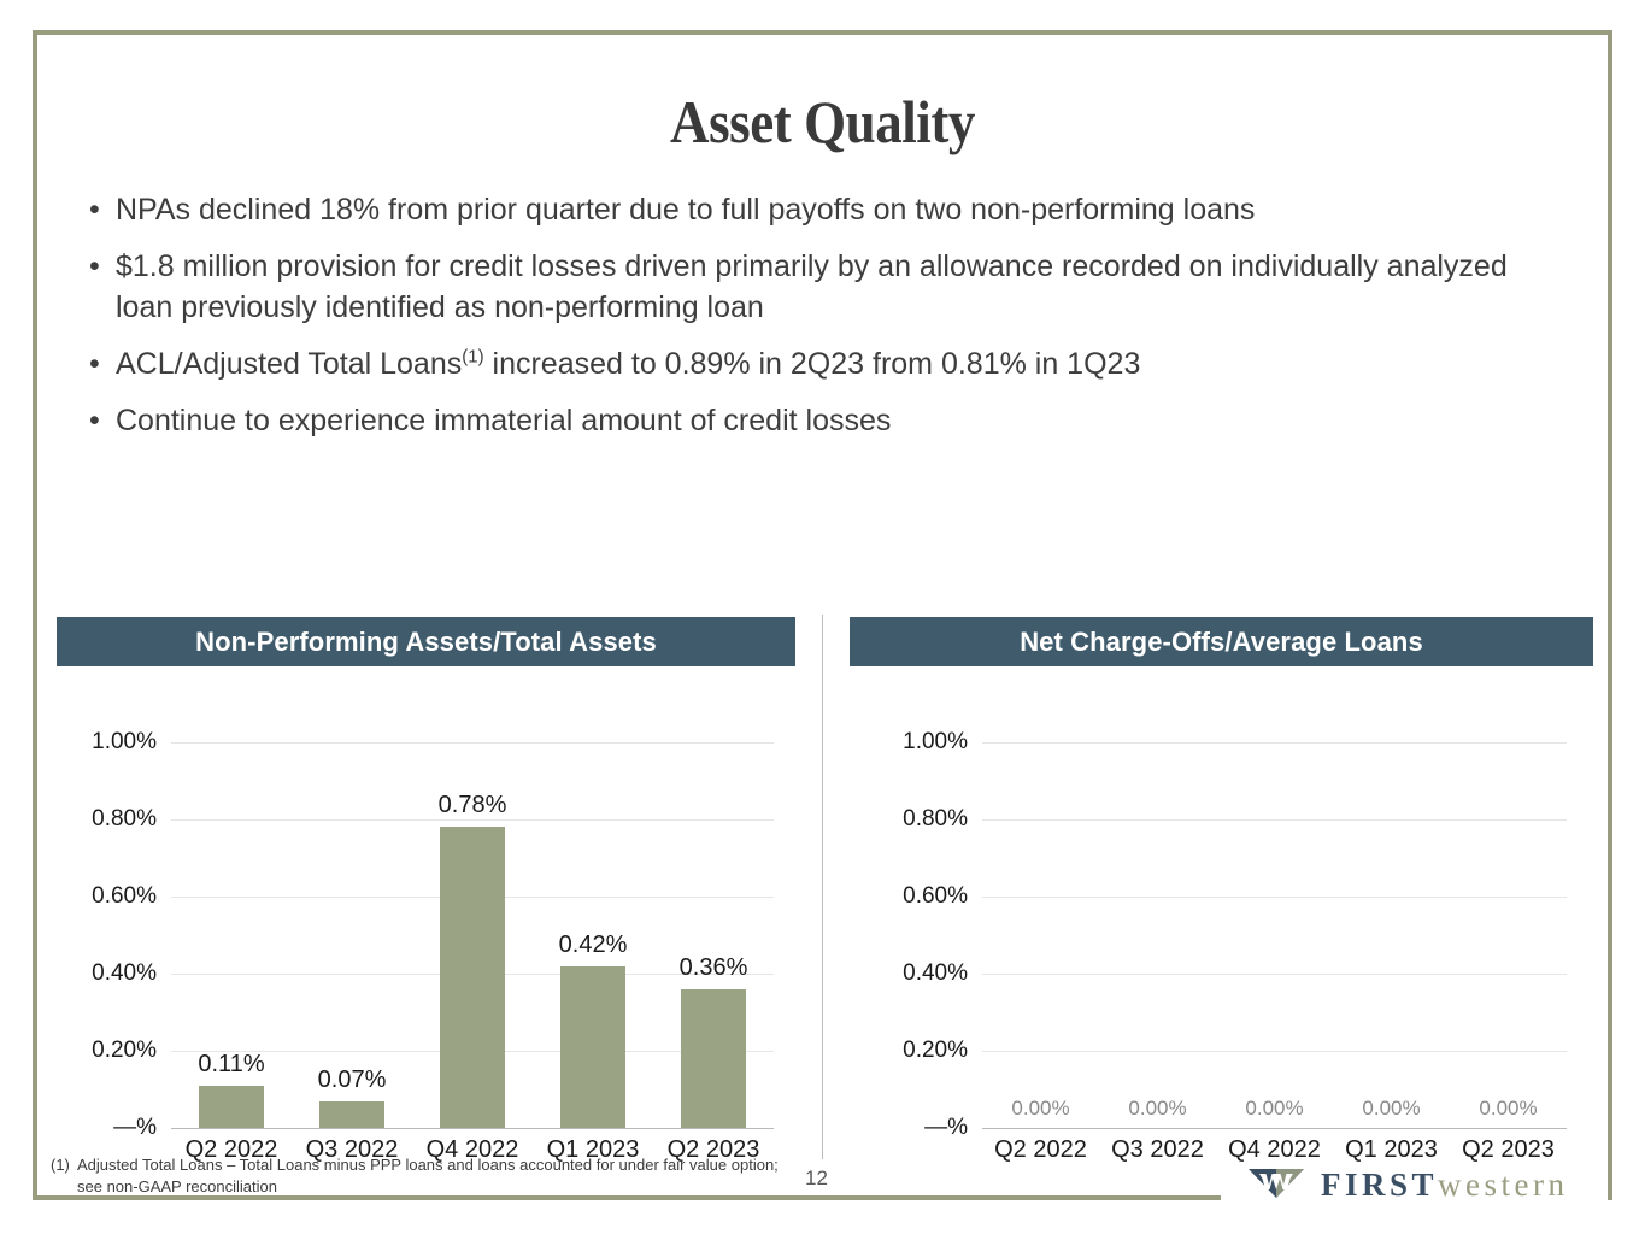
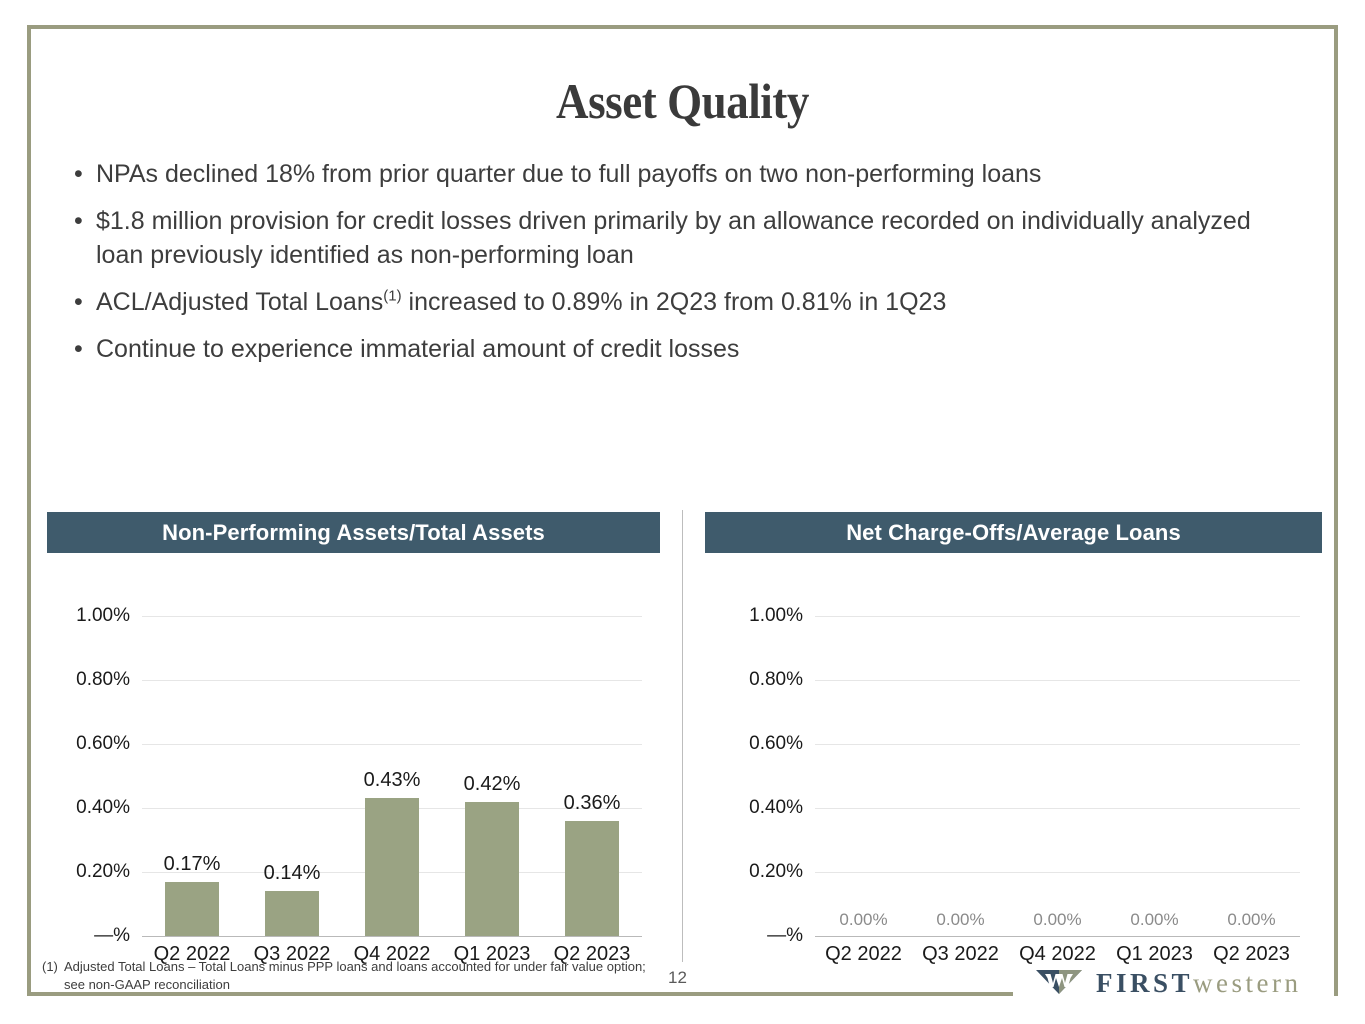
Non-Performing Assets/Total Assets/Q2 2022: 0.11% -> 0.17%
Non-Performing Assets/Total Assets/Q3 2022: 0.07% -> 0.14%
Non-Performing Assets/Total Assets/Q4 2022: 0.78% -> 0.43%
